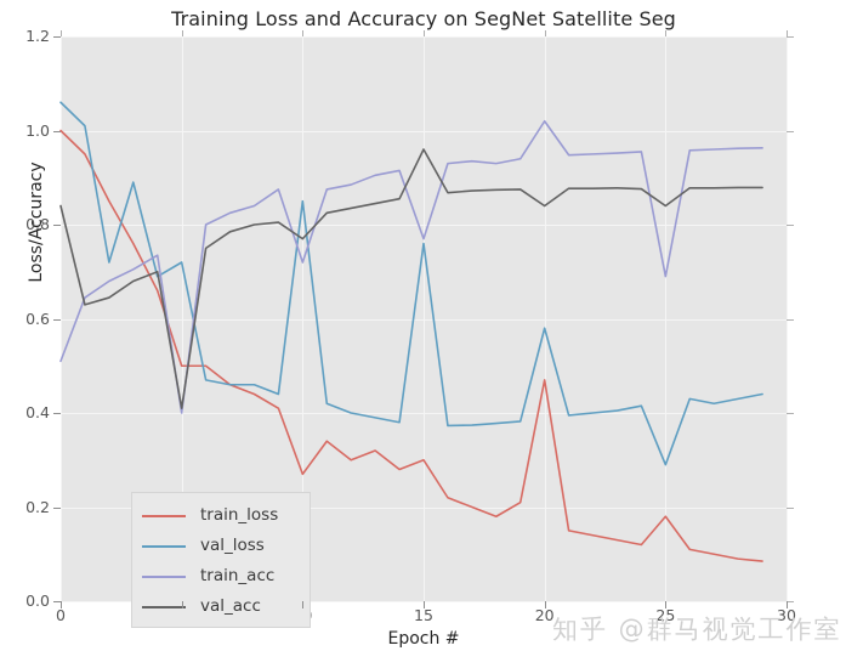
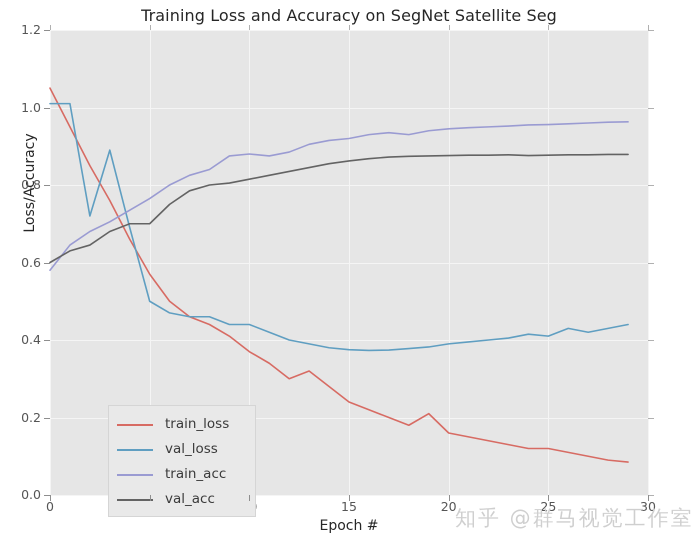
train_loss/0: 1.00 -> 1.05
val_loss/0: 1.06 -> 1.01
train_acc/0: 0.51 -> 0.58
val_acc/0: 0.84 -> 0.60
train_loss/5: 0.50 -> 0.57
val_loss/5: 0.72 -> 0.50
train_acc/5: 0.40 -> 0.77
val_acc/5: 0.41 -> 0.70
train_loss/10: 0.27 -> 0.37
val_loss/10: 0.85 -> 0.44
train_acc/10: 0.72 -> 0.88
val_acc/10: 0.77 -> 0.81
train_loss/15: 0.30 -> 0.24
val_loss/15: 0.76 -> 0.38
train_acc/15: 0.77 -> 0.92
val_acc/15: 0.96 -> 0.86
train_loss/20: 0.47 -> 0.16
val_loss/20: 0.58 -> 0.39
train_acc/20: 1.02 -> 0.94
val_acc/20: 0.84 -> 0.88
train_loss/25: 0.18 -> 0.12
val_loss/25: 0.29 -> 0.41
train_acc/25: 0.69 -> 0.96
val_acc/25: 0.84 -> 0.88
